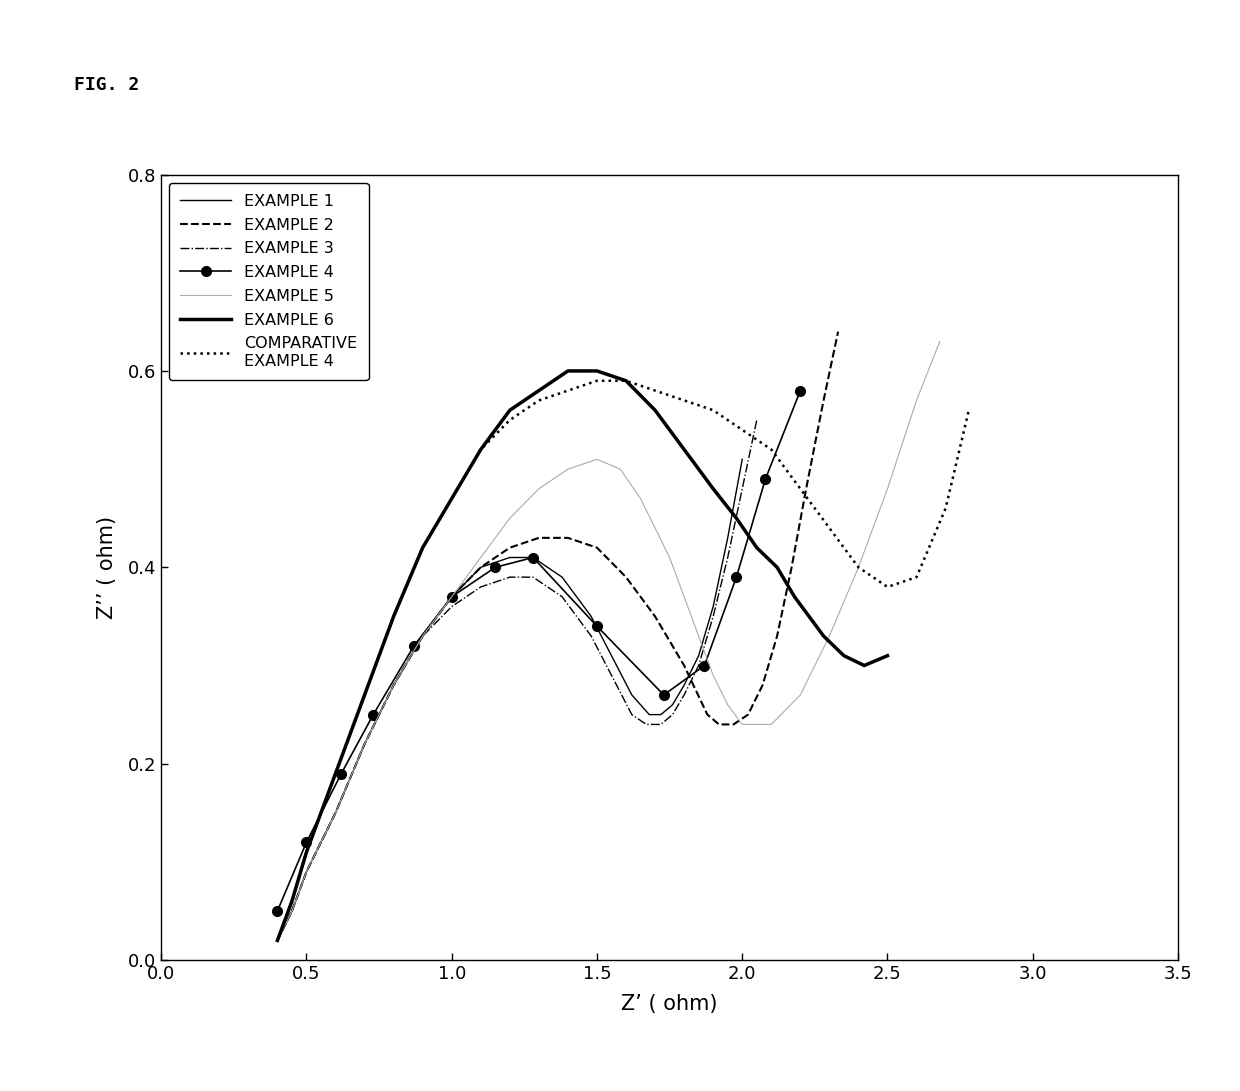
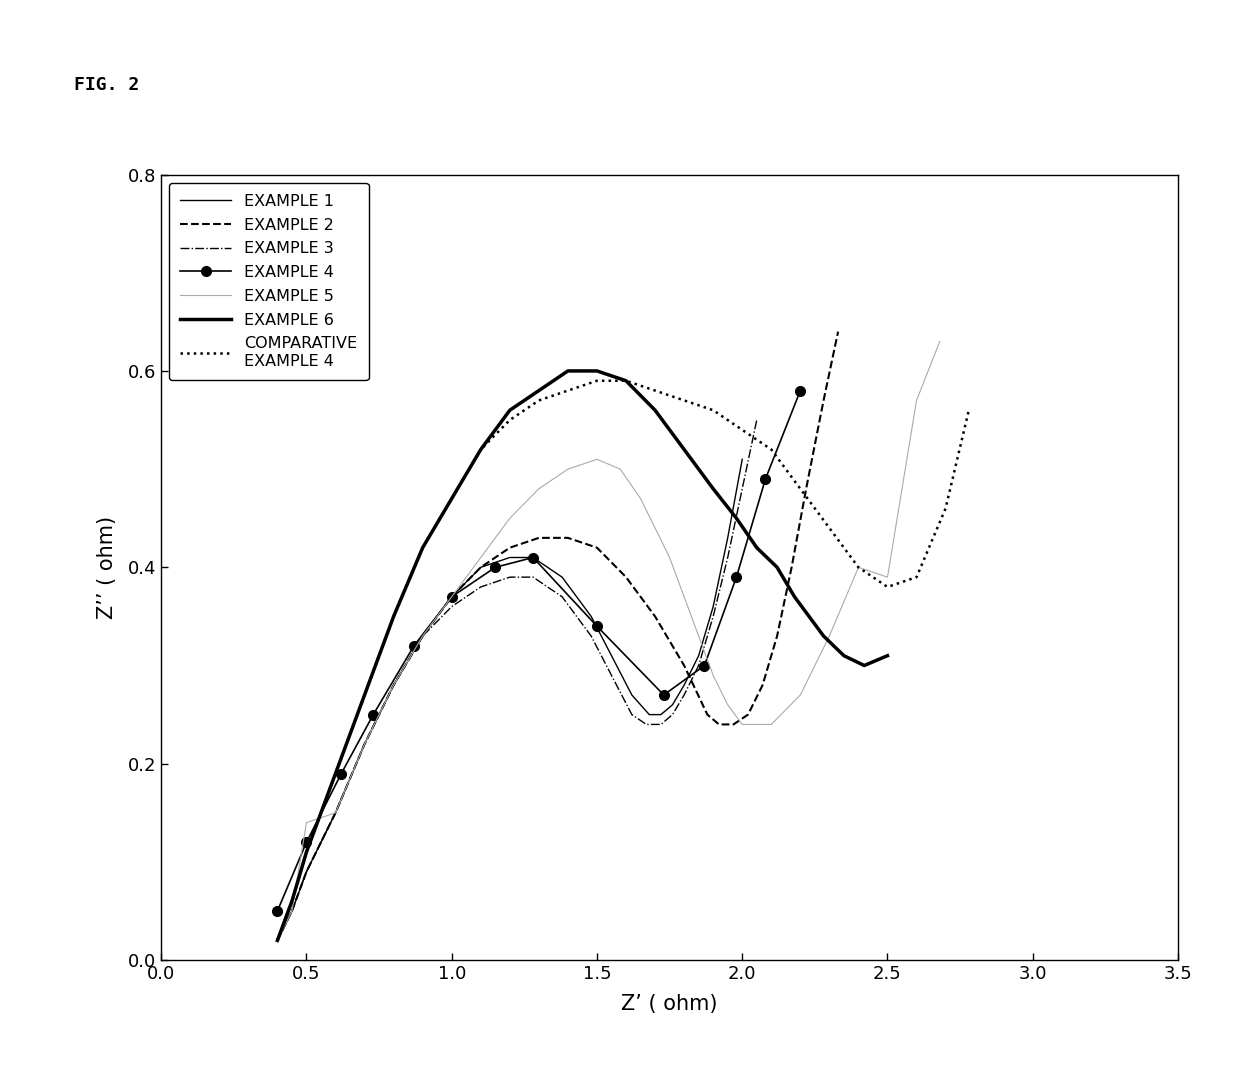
EXAMPLE 5/0.5: 0.09 -> 0.14
EXAMPLE 5/2.5: 0.48 -> 0.39
